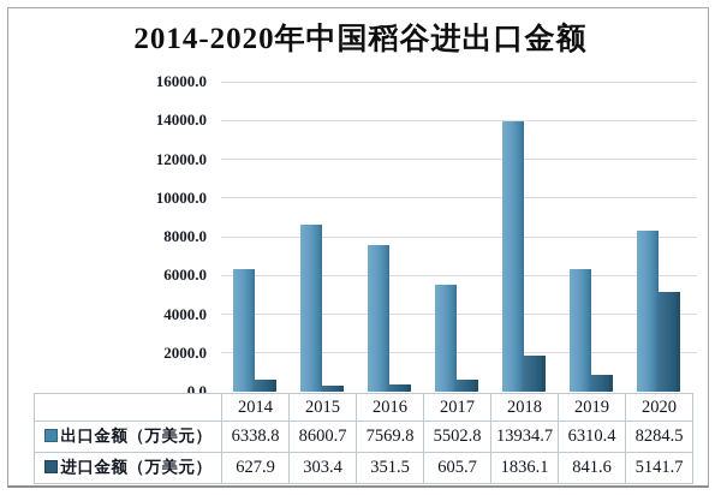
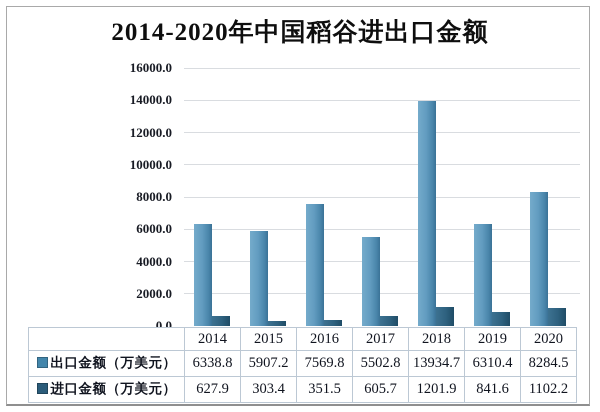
出口金额（万美元）/2015: 8600.7 -> 5907.2
进口金额（万美元）/2018: 1836.1 -> 1201.9
进口金额（万美元）/2020: 5141.7 -> 1102.2
